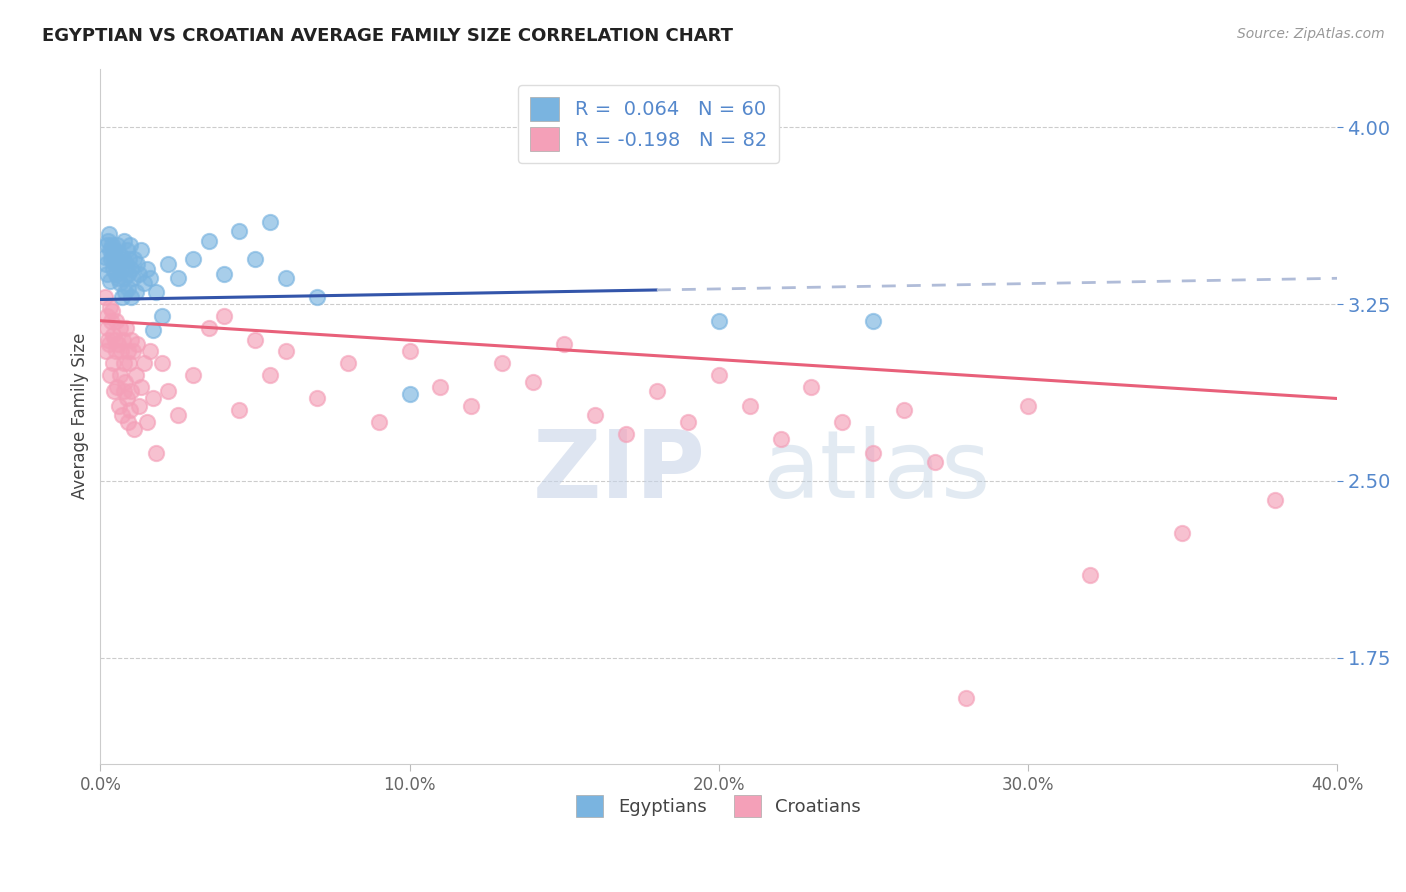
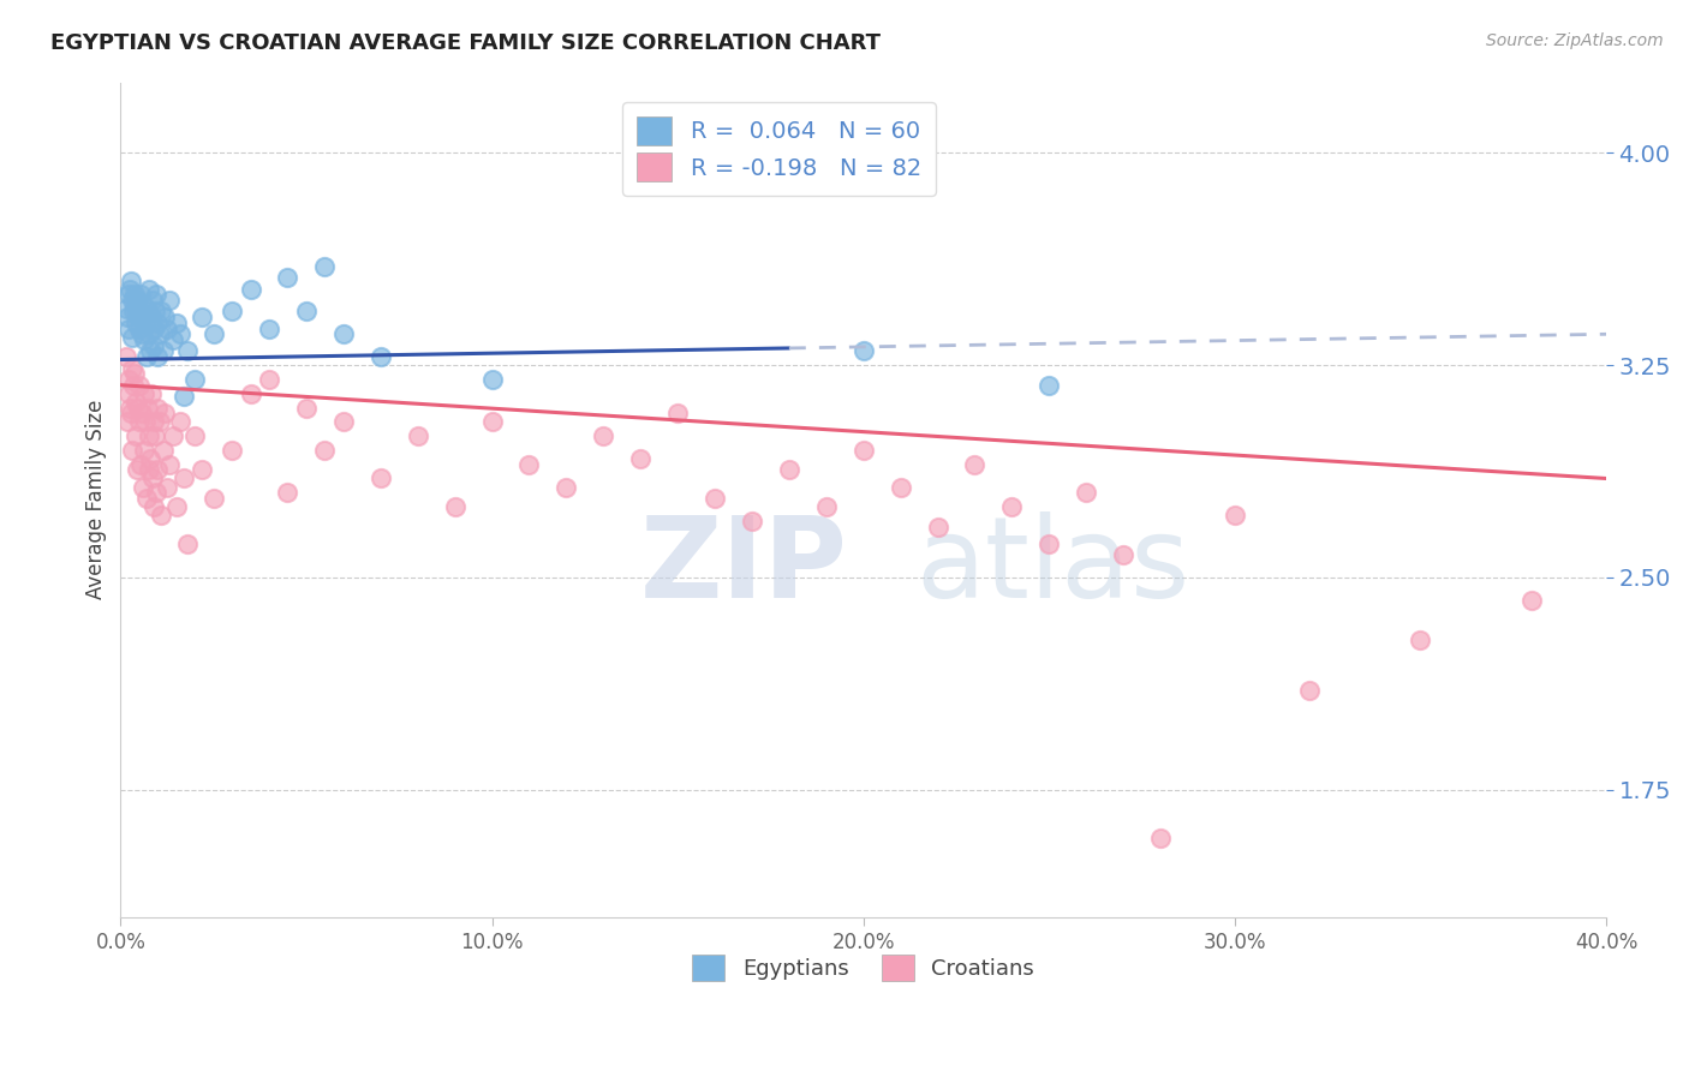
Egyptians/10.0%: 2.87 -> 3.20
Egyptians/20.0%: 3.18 -> 3.30
Croatians/30.0%: 2.82 -> 2.72
